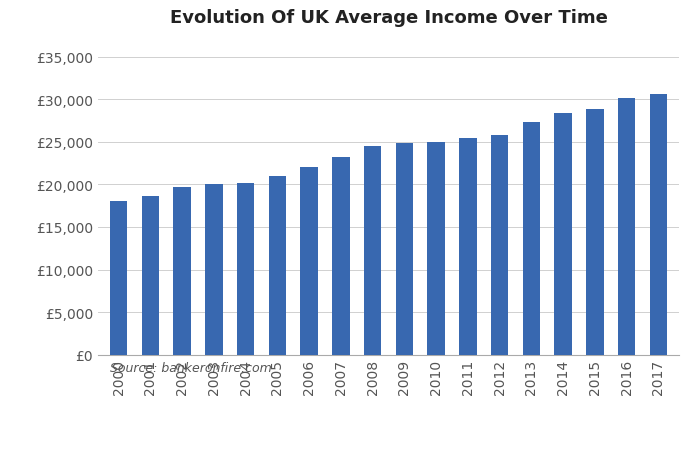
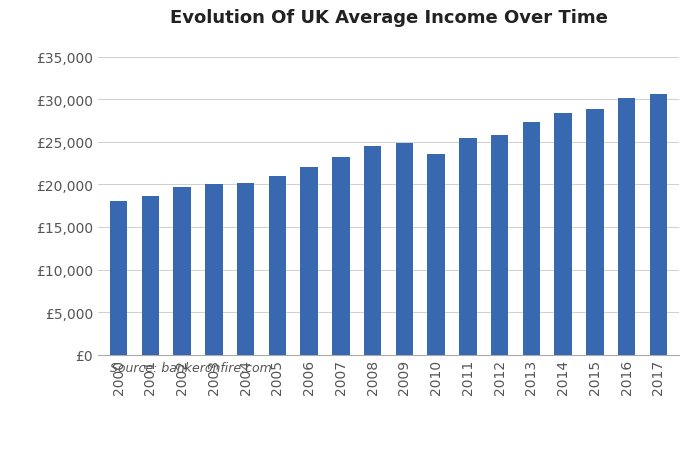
2010: £25,000 -> £23,600
